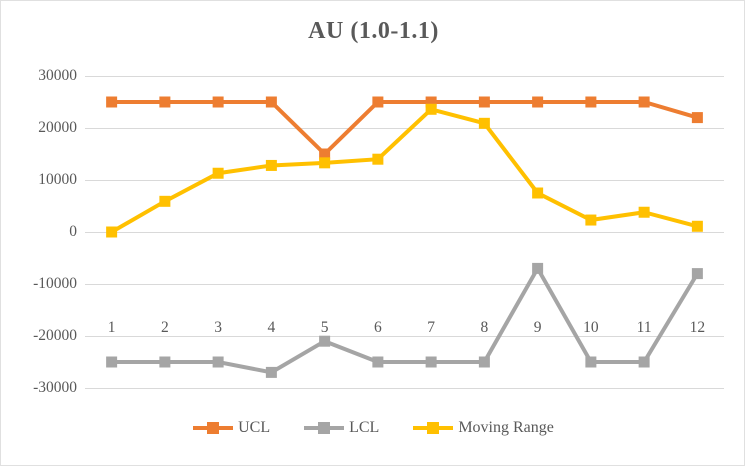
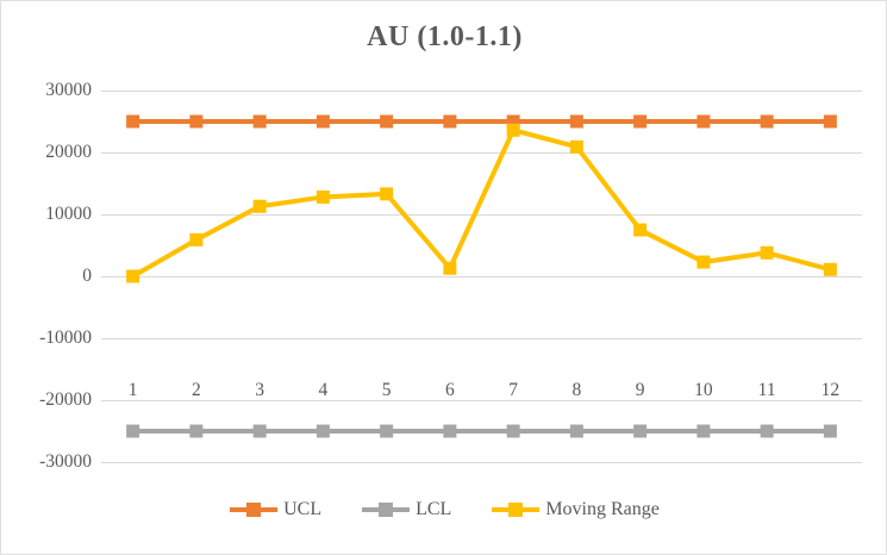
LCL/4: -27000 -> -25000
UCL/5: 15000 -> 25000
LCL/5: -21000 -> -25000
Moving Range/6: 14000 -> 1000
LCL/9: -7000 -> -25000
UCL/12: 22000 -> 25000
LCL/12: -8000 -> -25000
